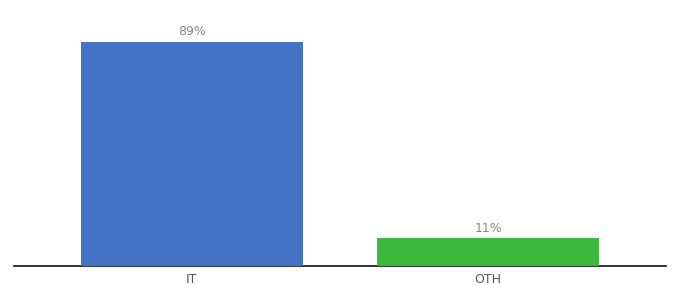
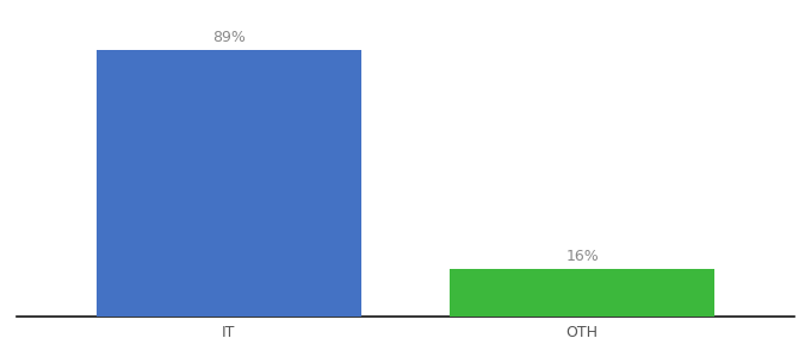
OTH: 11% -> 16%
